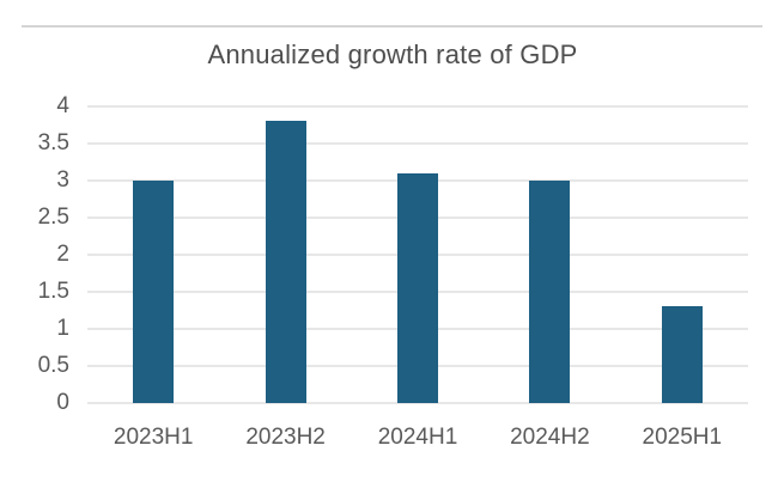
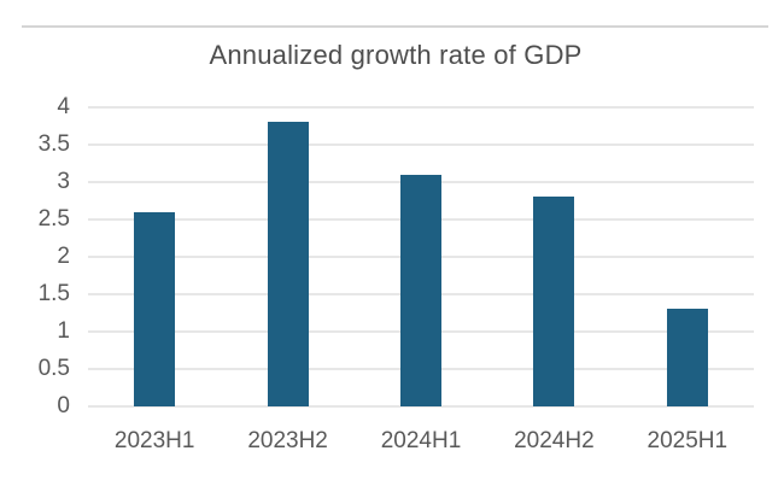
2023H1: 3.0 -> 2.6
2024H2: 3.0 -> 2.8
